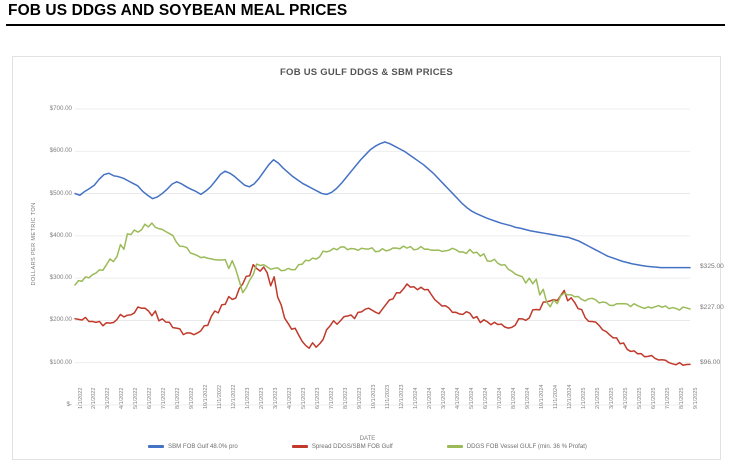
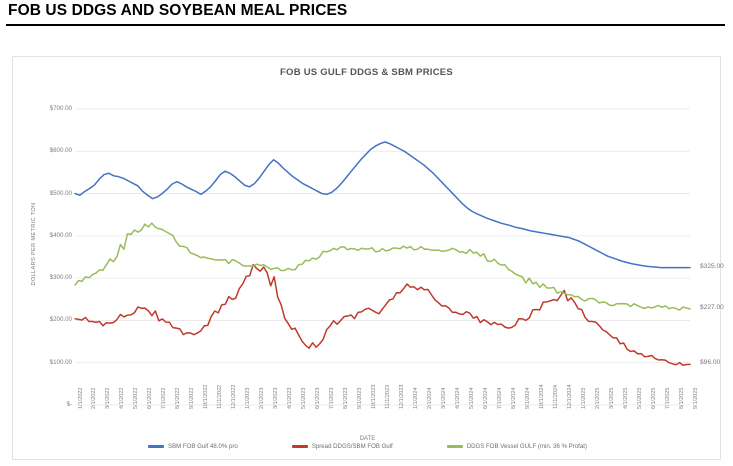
DDGS FOB Vessel GULF (min. 36 % Profat)/1/1/2023: $280 -> $340
DDGS FOB Vessel GULF (min. 36 % Profat)/11/1/2024: $230 -> $280
